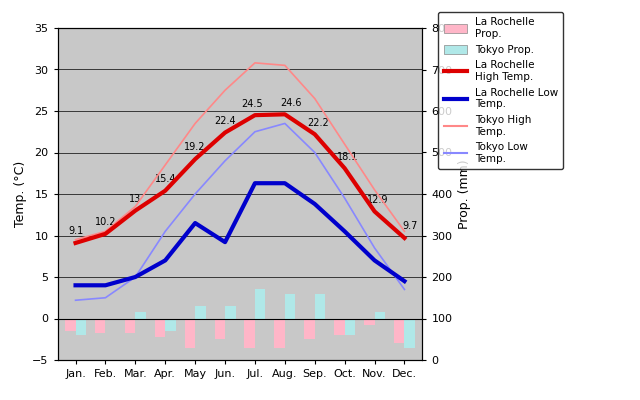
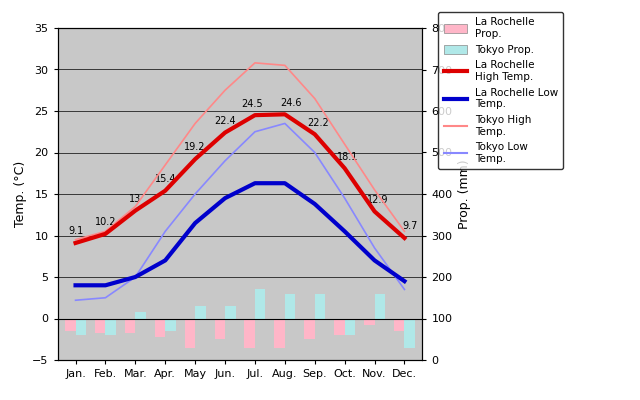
Tokyo Prop./Feb.: -0.2 -> -2.0
La Rochelle Low Temp./Jun.: 9.2 -> 14.5
Tokyo Prop./Nov.: 0.8 -> 3.0
La Rochelle Prop./Dec.: -3.0 -> -1.5
